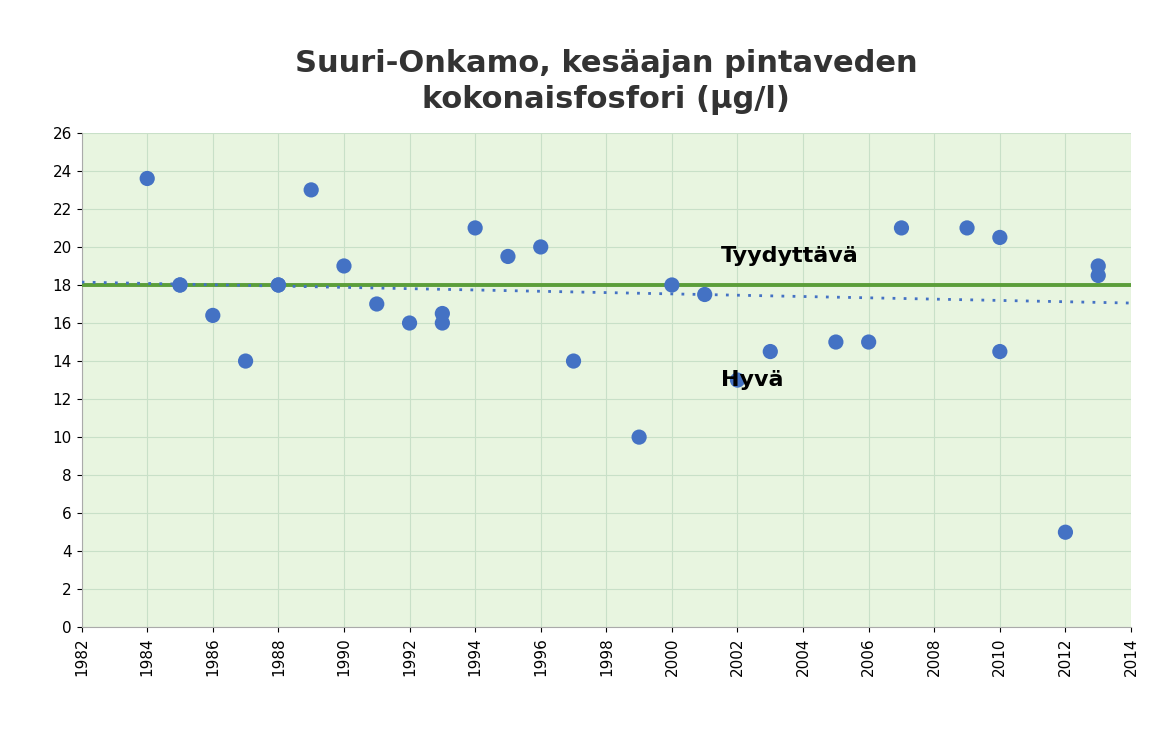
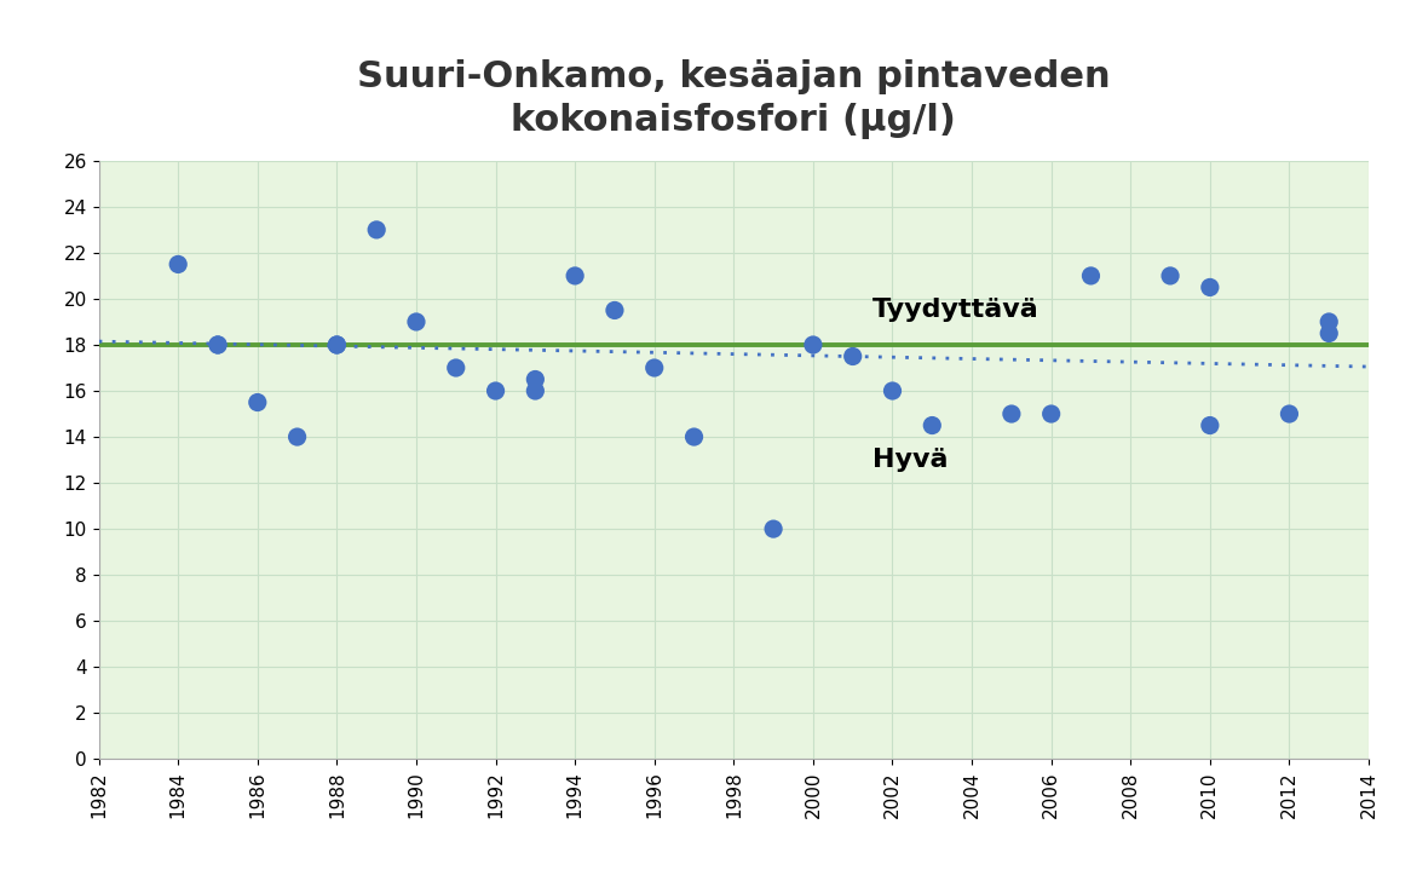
1984: 23.6 -> 21.5
1986: 16.4 -> 15.5
1996: 20.0 -> 17.0
2002: 13.0 -> 16.0
2012: 5.0 -> 15.0
